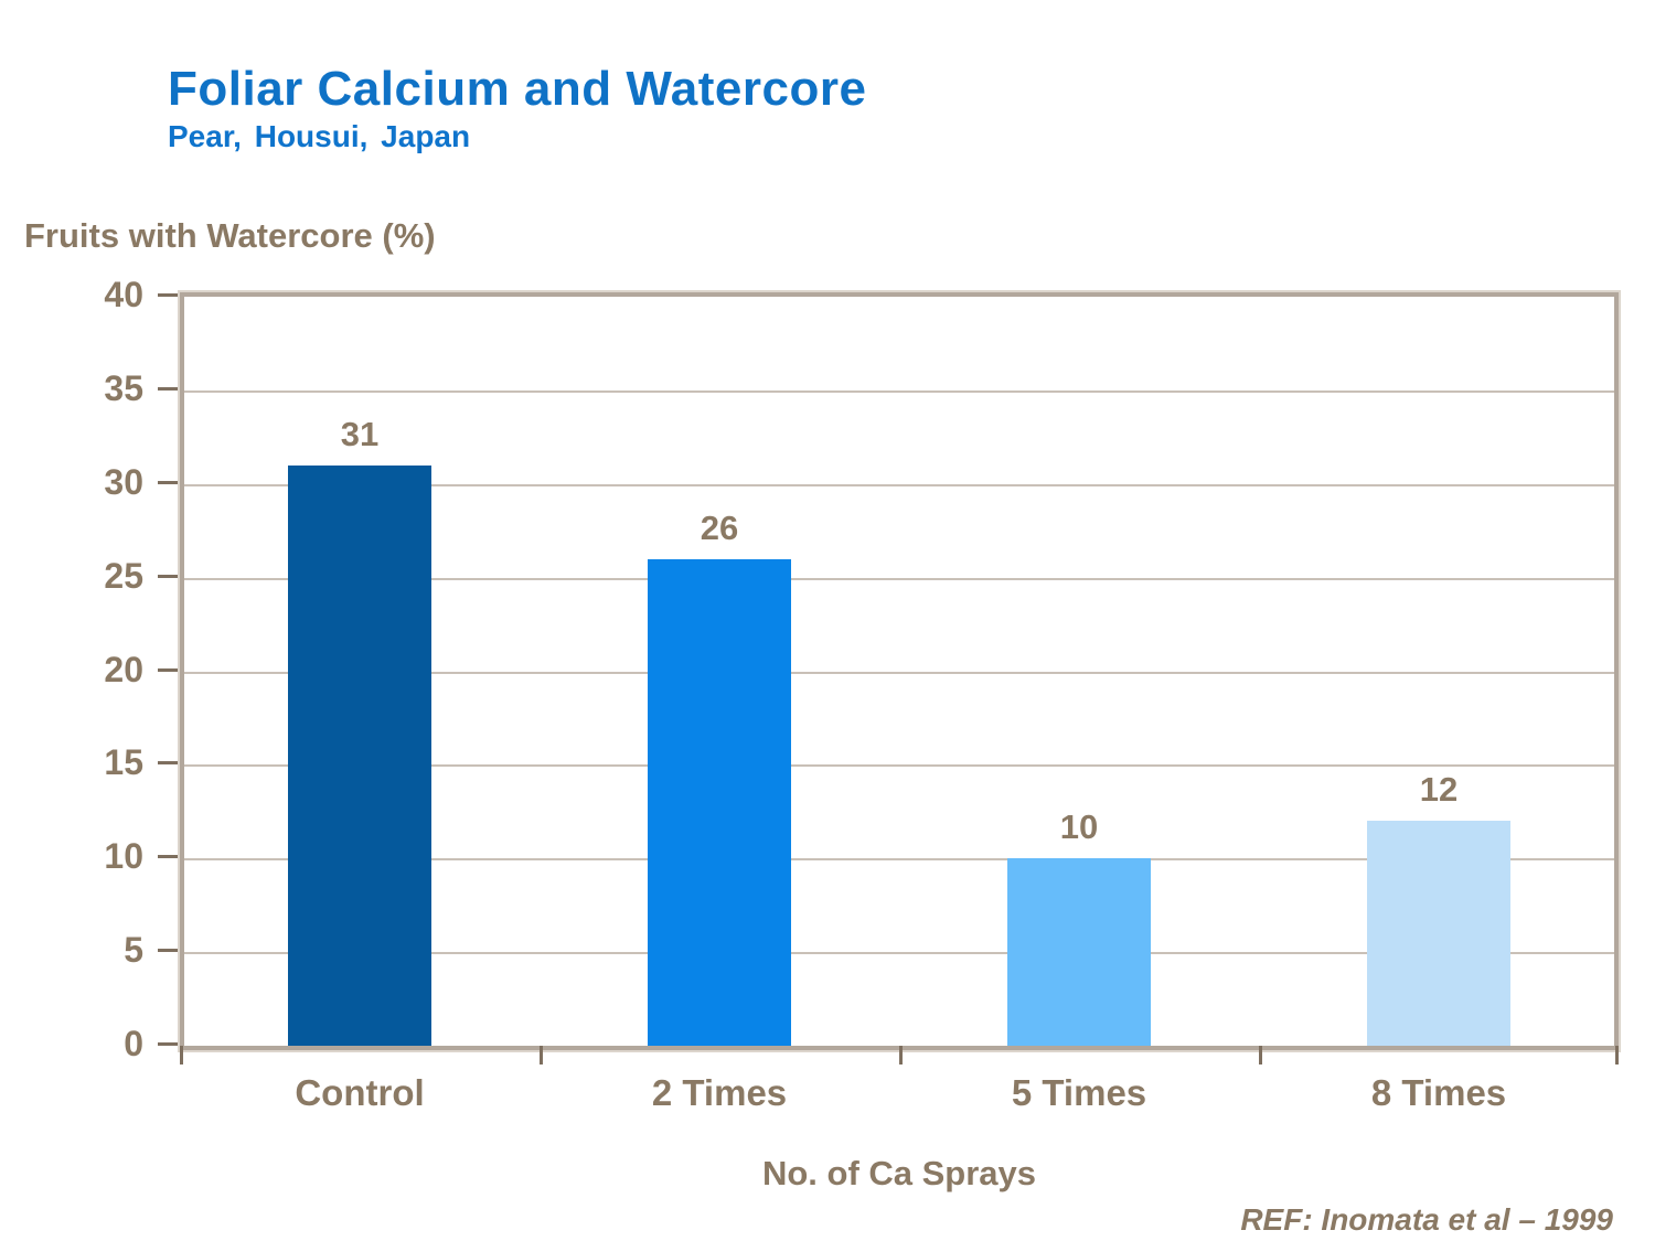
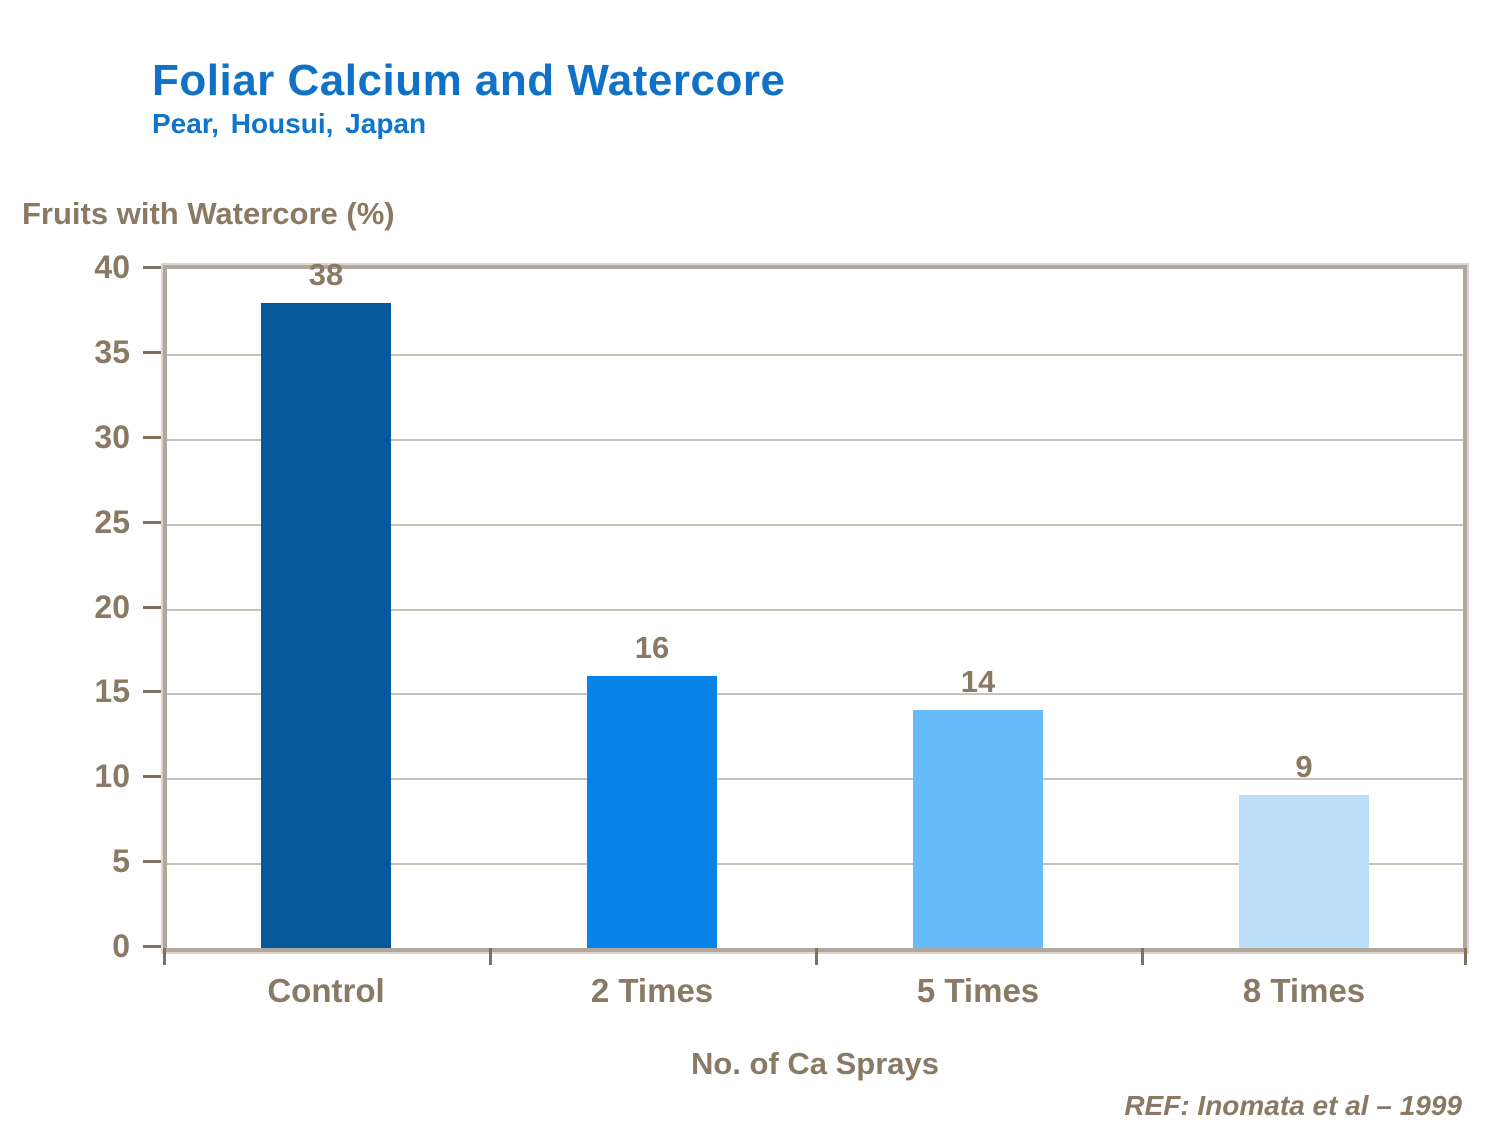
Control: 31 -> 38
2 Times: 26 -> 16
5 Times: 10 -> 14
8 Times: 12 -> 9
